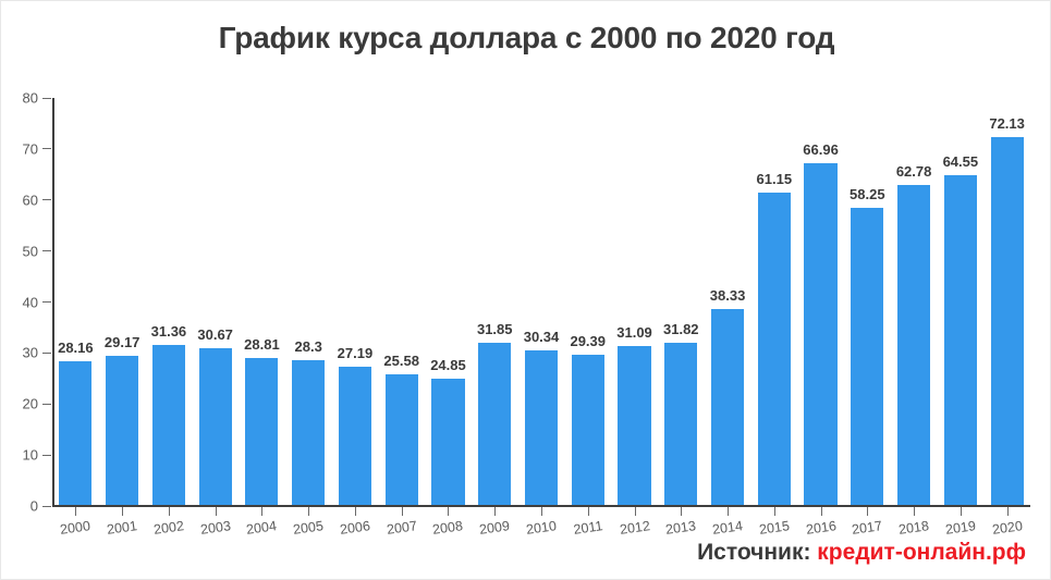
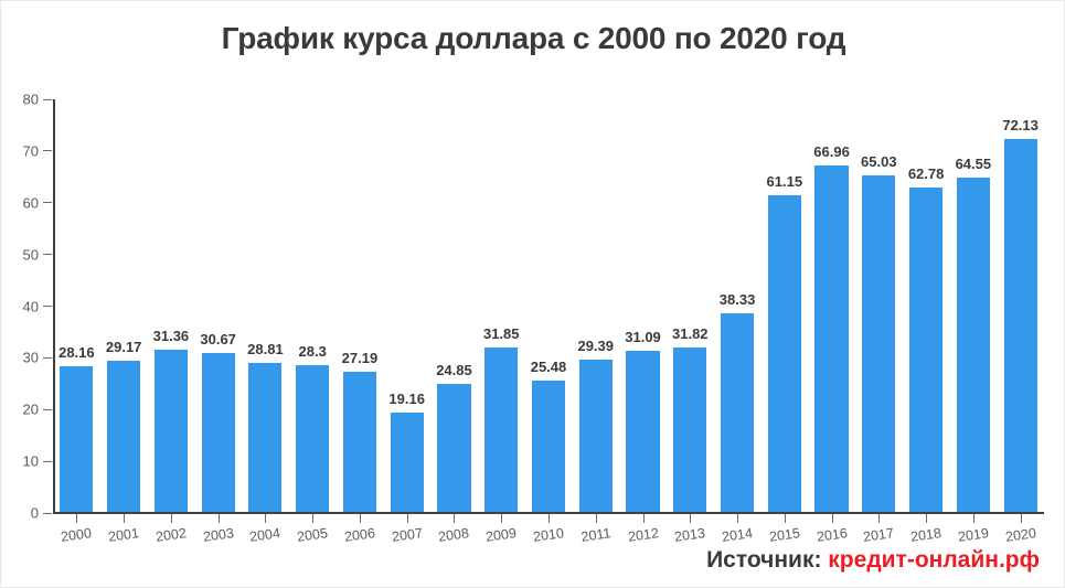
2007: 25.58 -> 19.16
2010: 30.34 -> 25.48
2017: 58.25 -> 65.03
